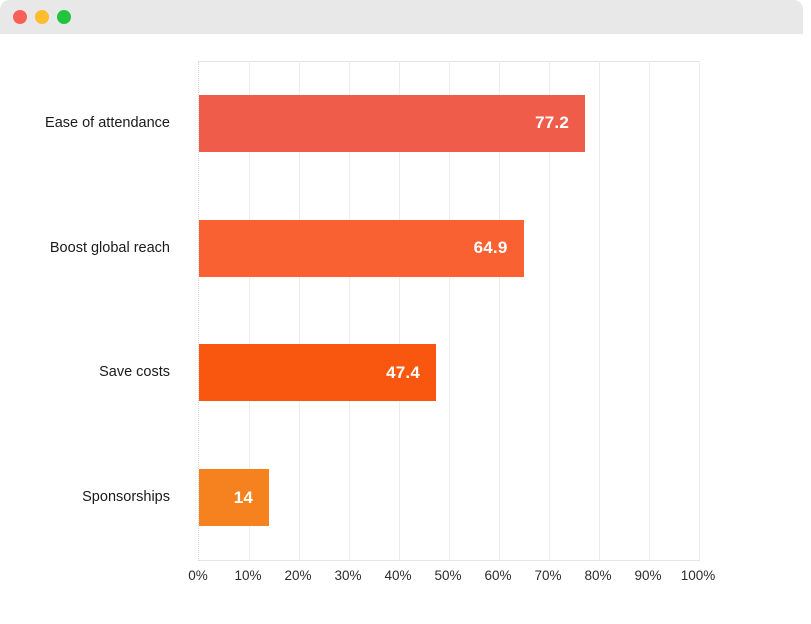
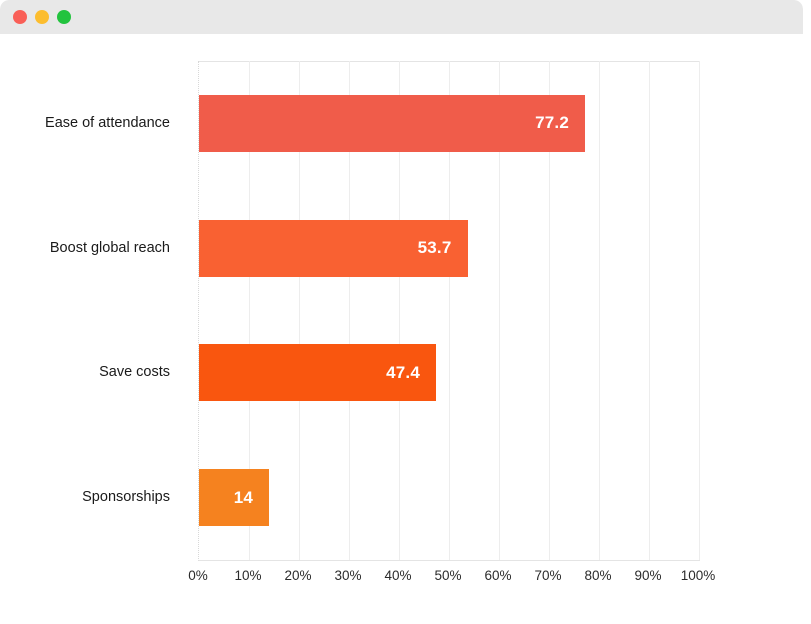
Boost global reach: 64.9 -> 53.7
